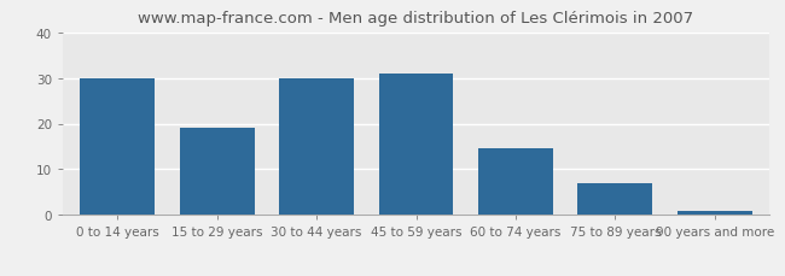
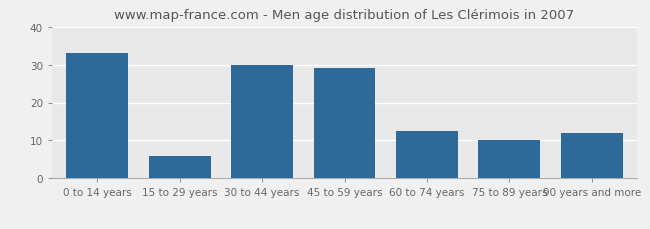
0 to 14 years: 30.0 -> 33.0
15 to 29 years: 19.0 -> 6.0
45 to 59 years: 31.0 -> 29.0
60 to 74 years: 14.5 -> 12.5
75 to 89 years: 7.0 -> 10.0
90 years and more: 1.0 -> 12.0
